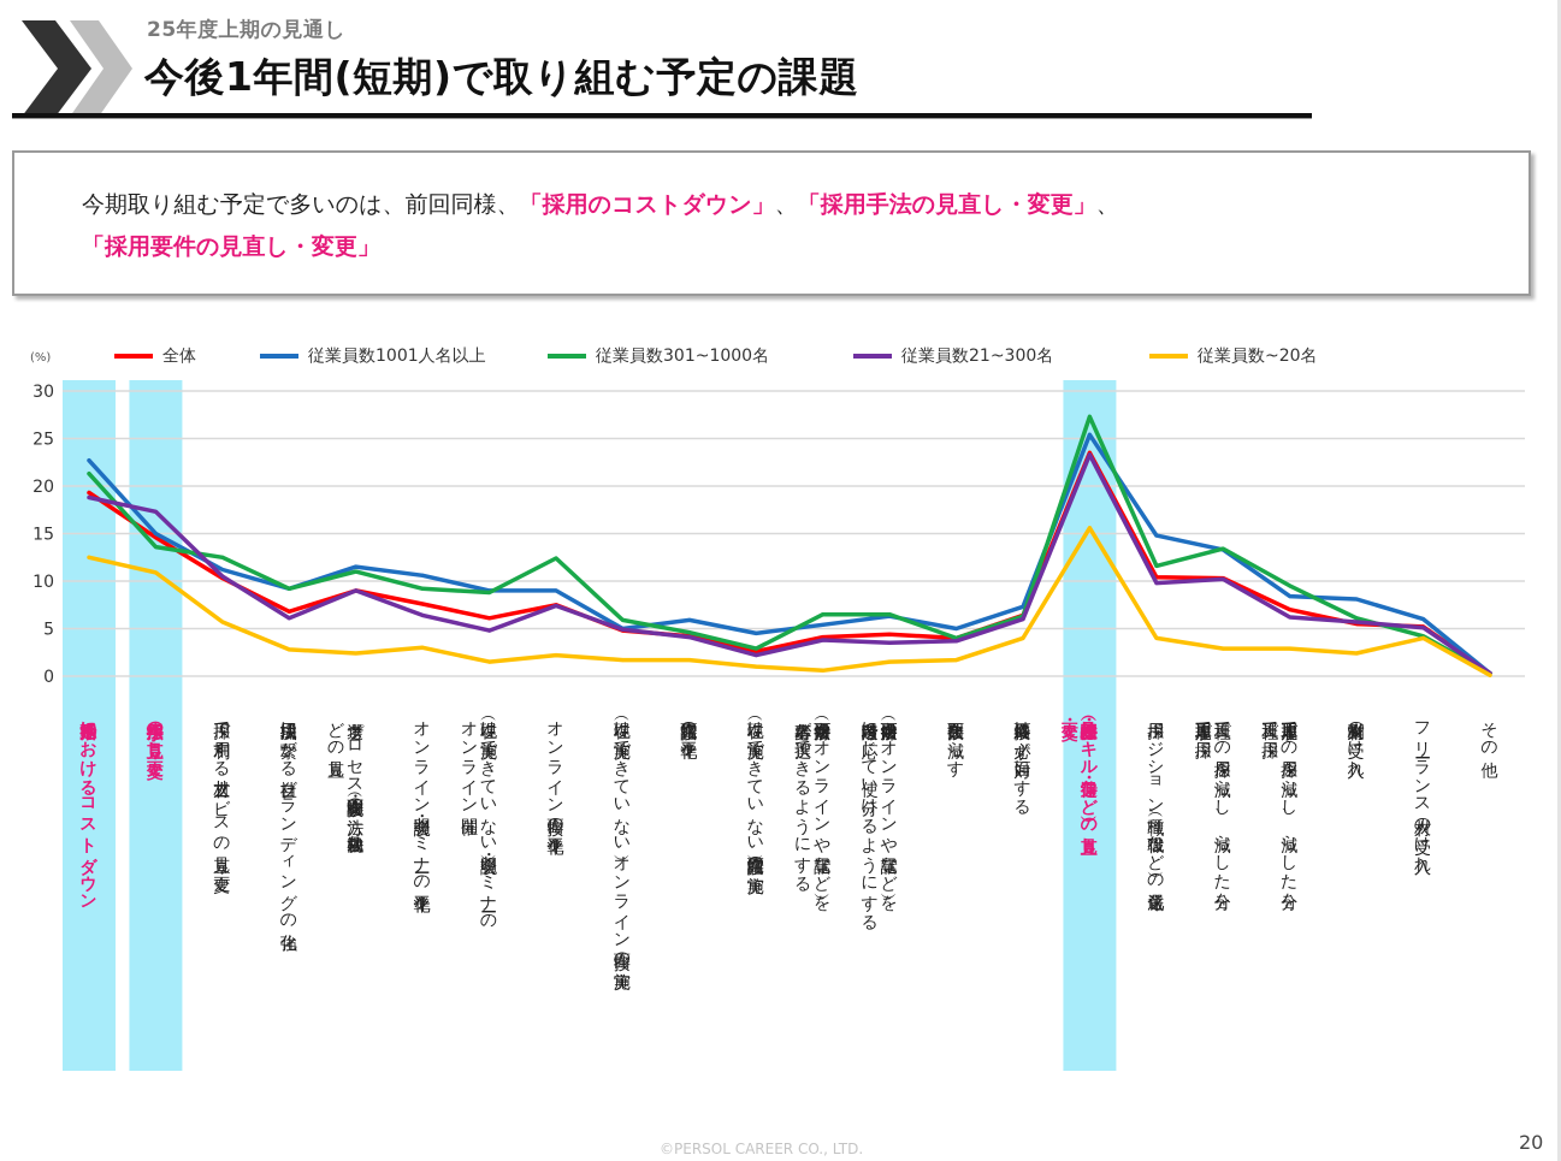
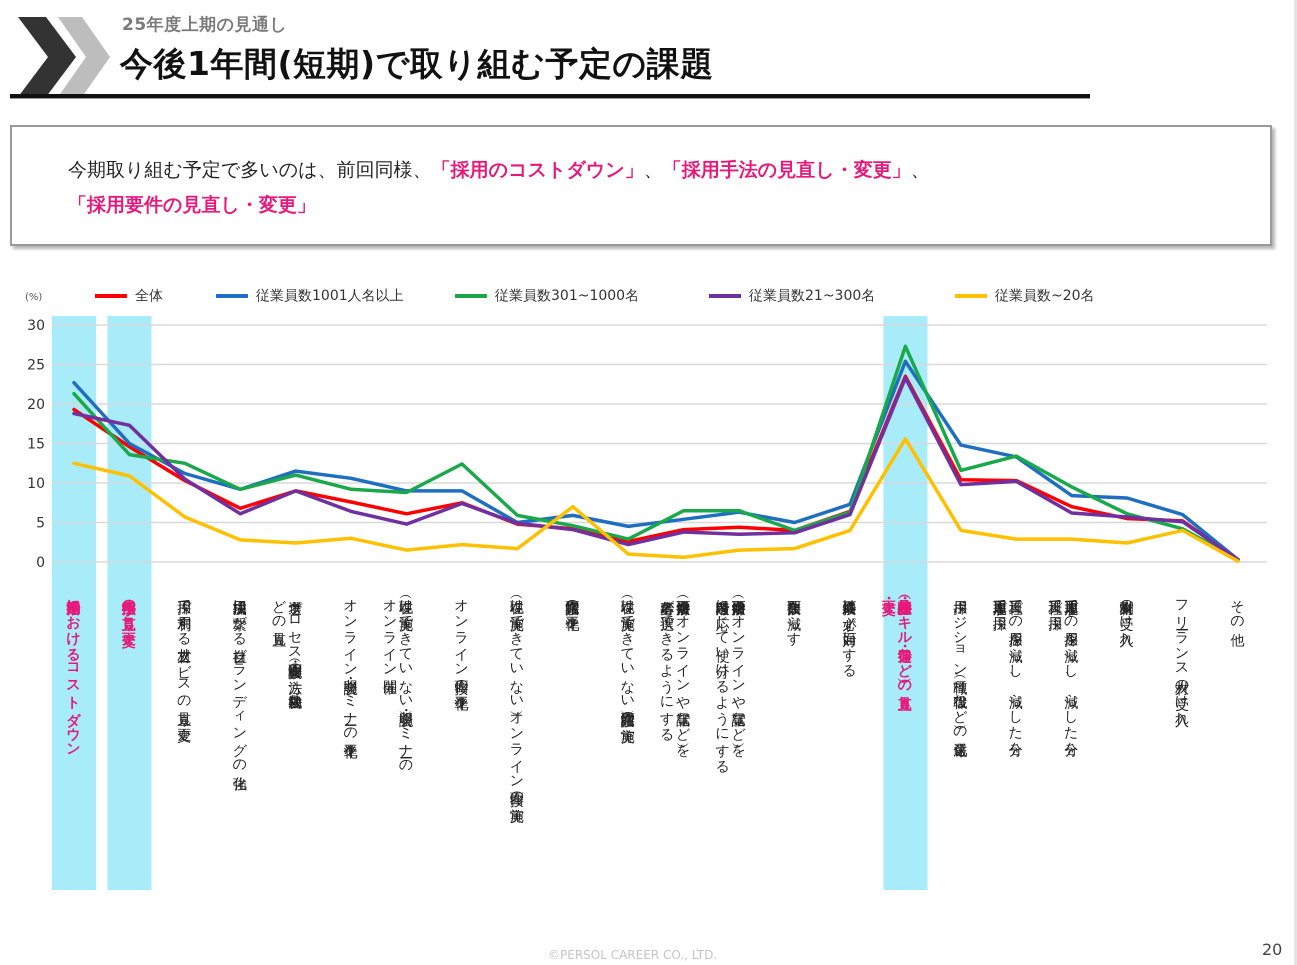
従業員数~20名/電話面接の平準化: 2 -> 7
